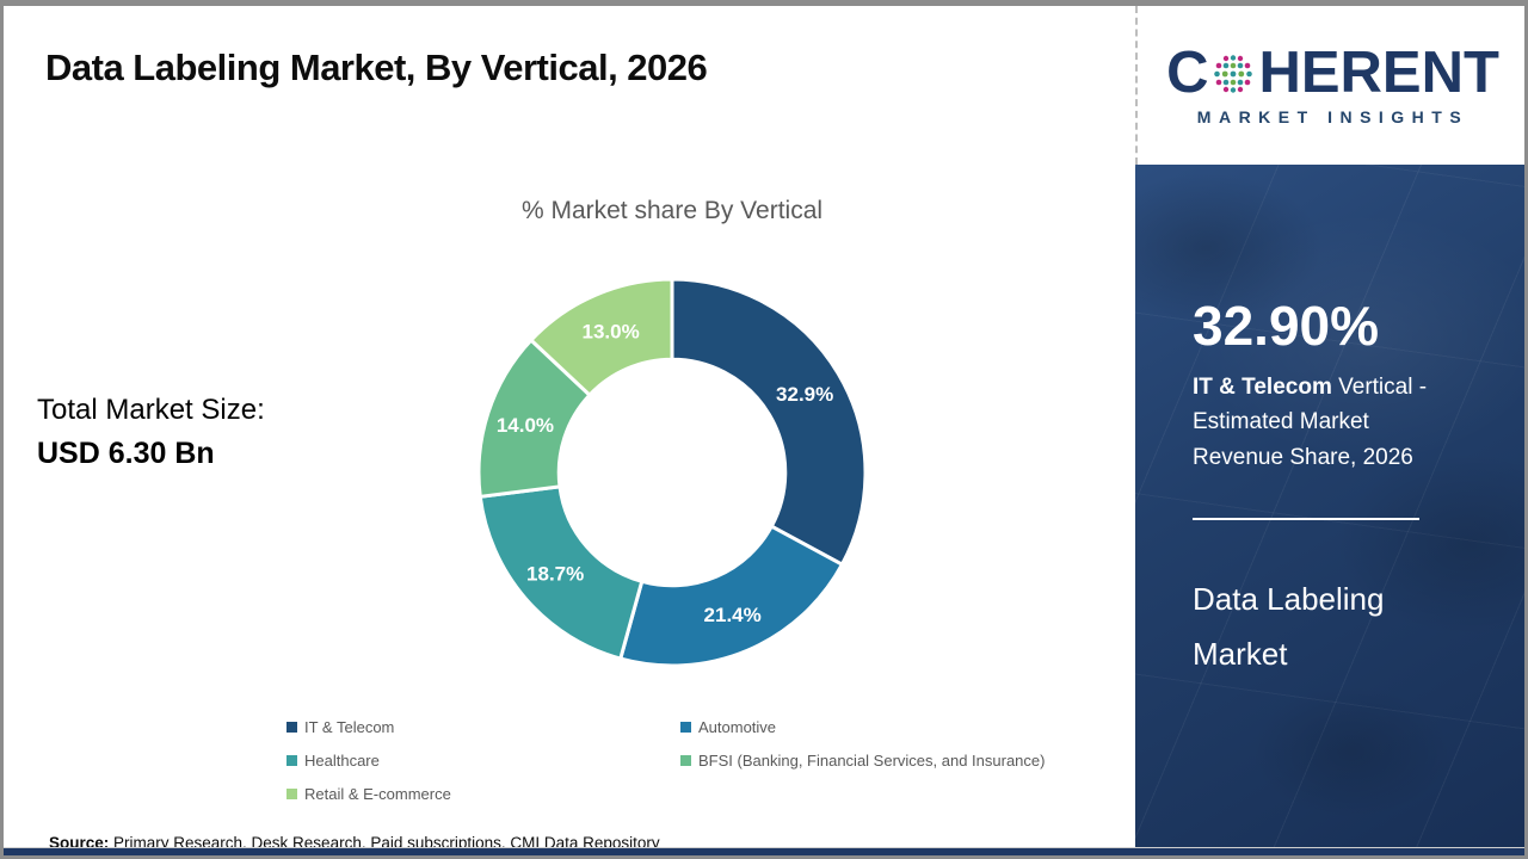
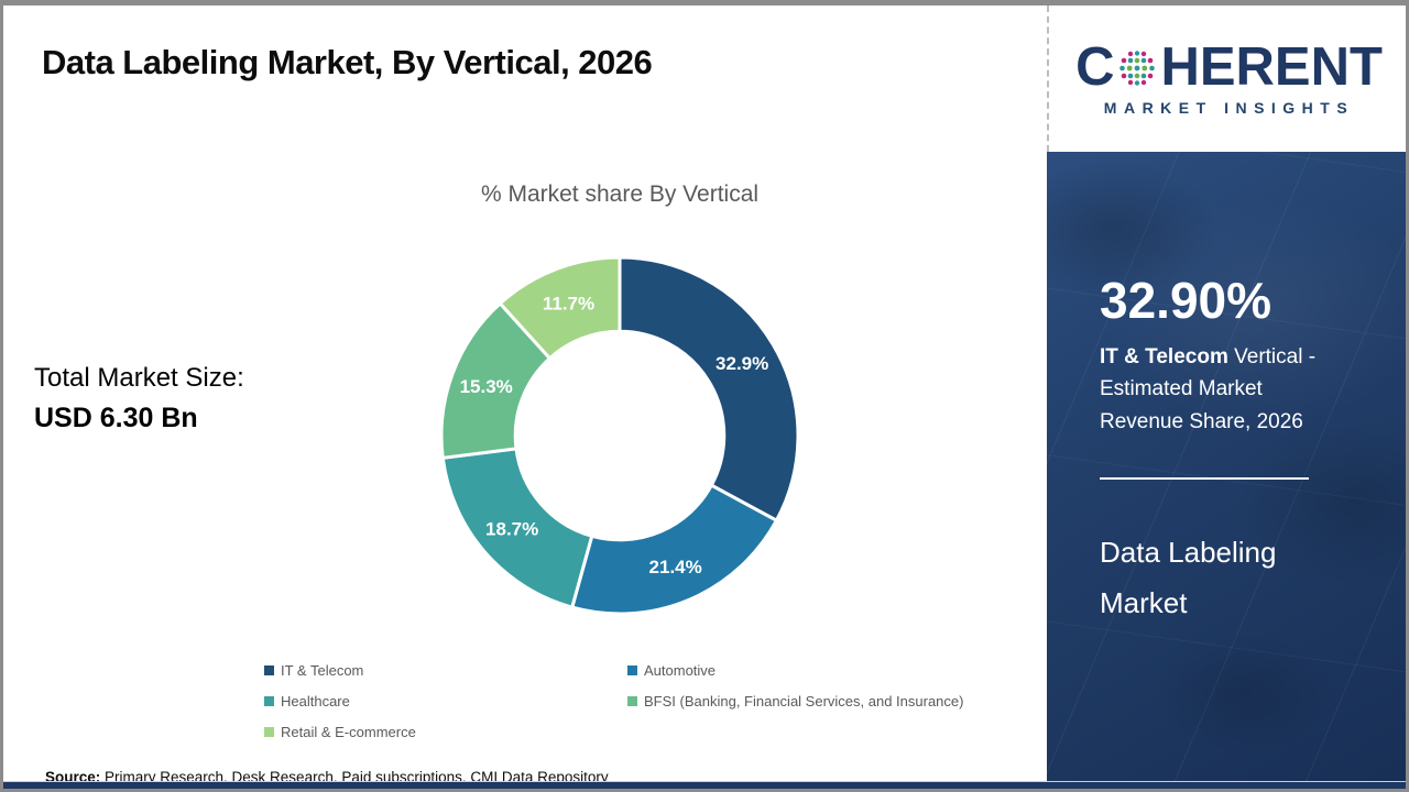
BFSI (Banking, Financial Services, and Insurance): 14.0% -> 15.3%
Retail & E-commerce: 13.0% -> 11.7%
